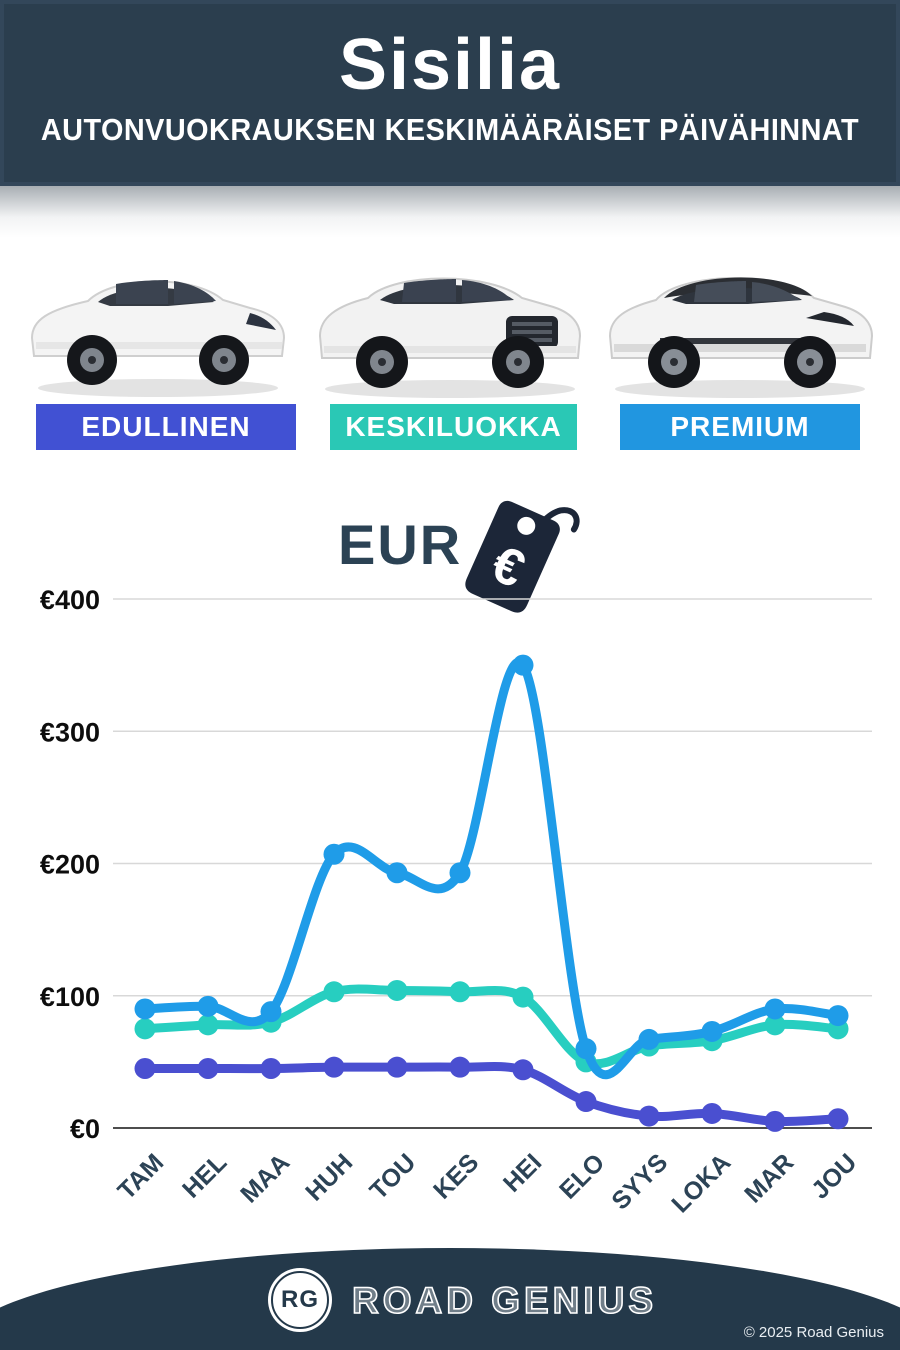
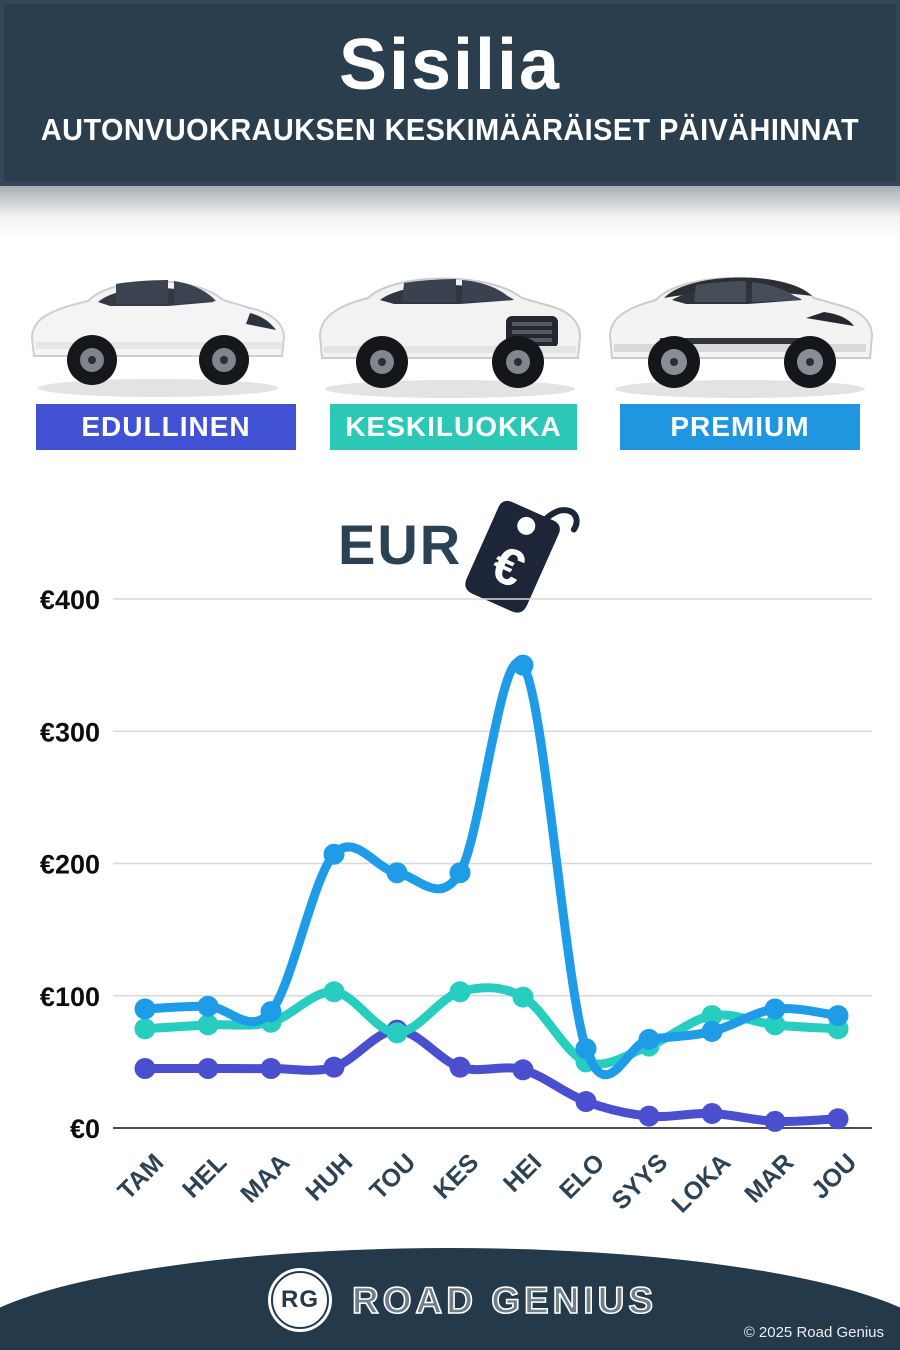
KESKILUOKKA/TOU: €104 -> €72
EDULLINEN/TOU: €46 -> €74
KESKILUOKKA/LOKA: €66 -> €85
